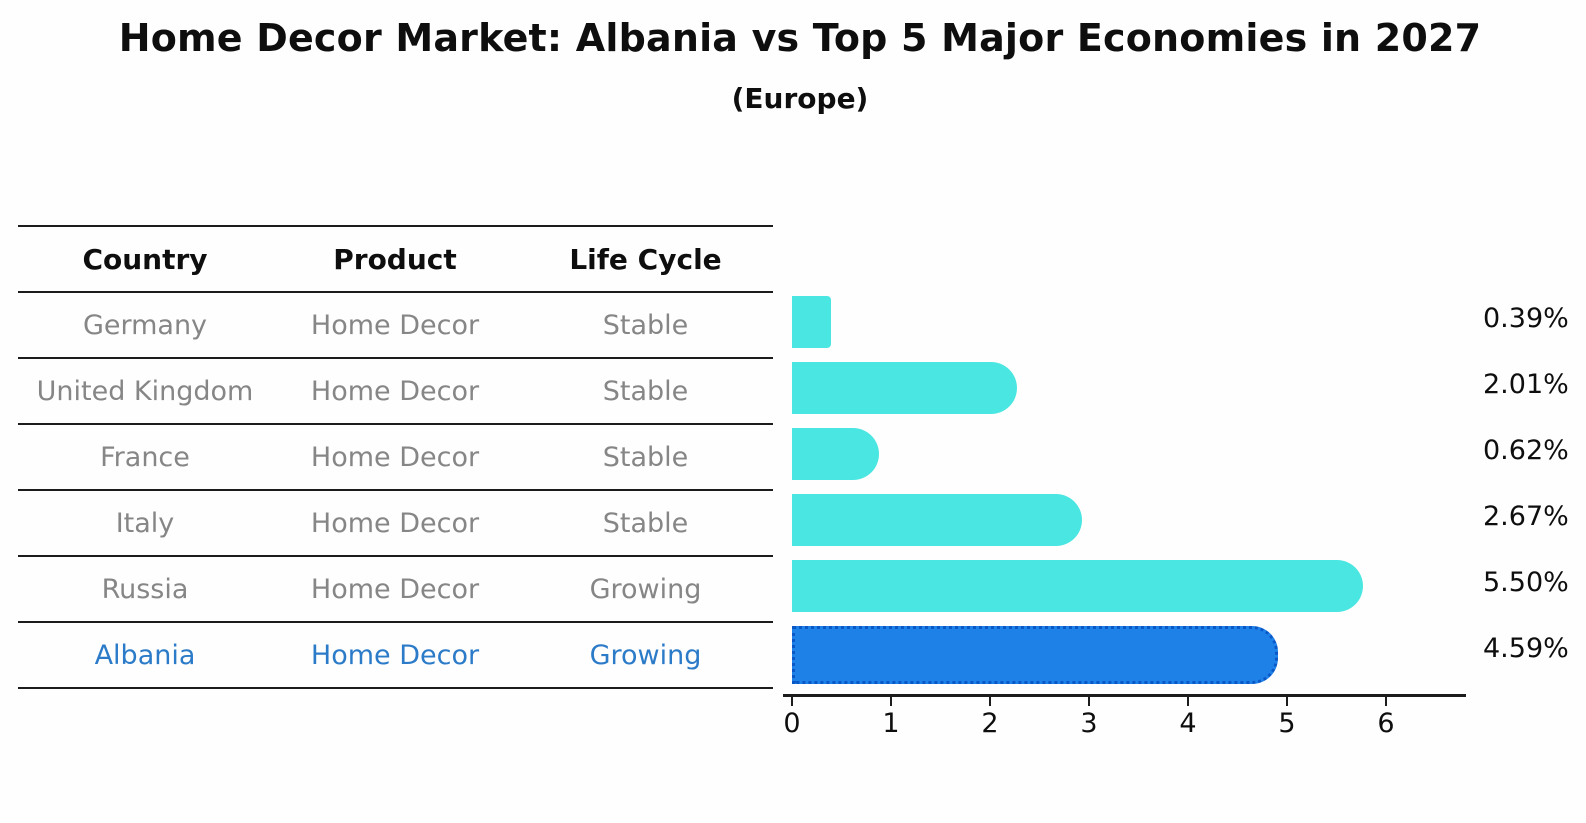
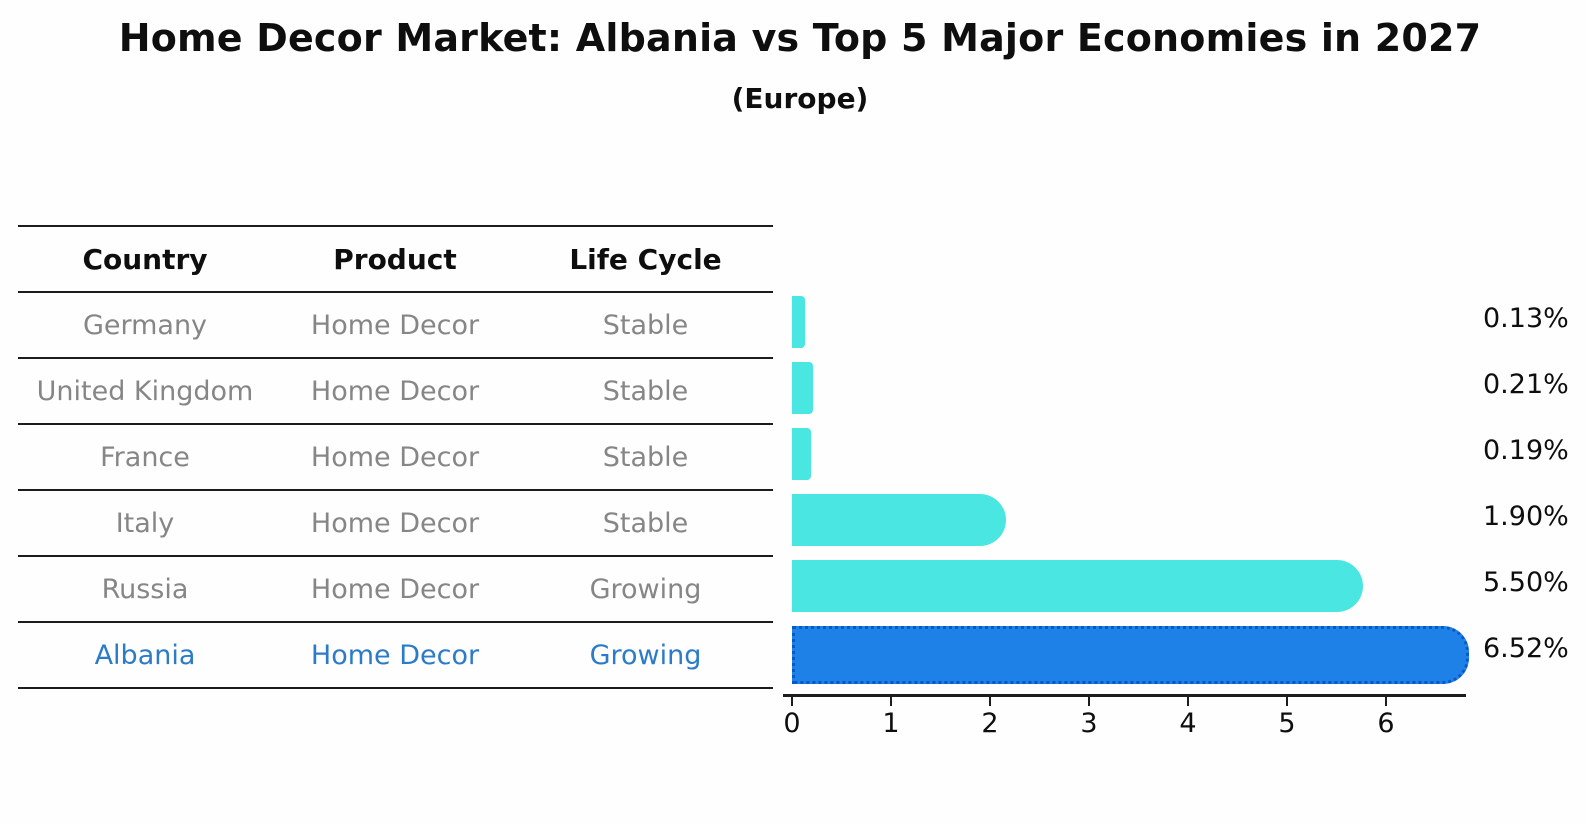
Germany: 0.39% -> 0.13%
United Kingdom: 2.01% -> 0.21%
France: 0.62% -> 0.19%
Italy: 2.67% -> 1.90%
Albania: 4.59% -> 6.52%
